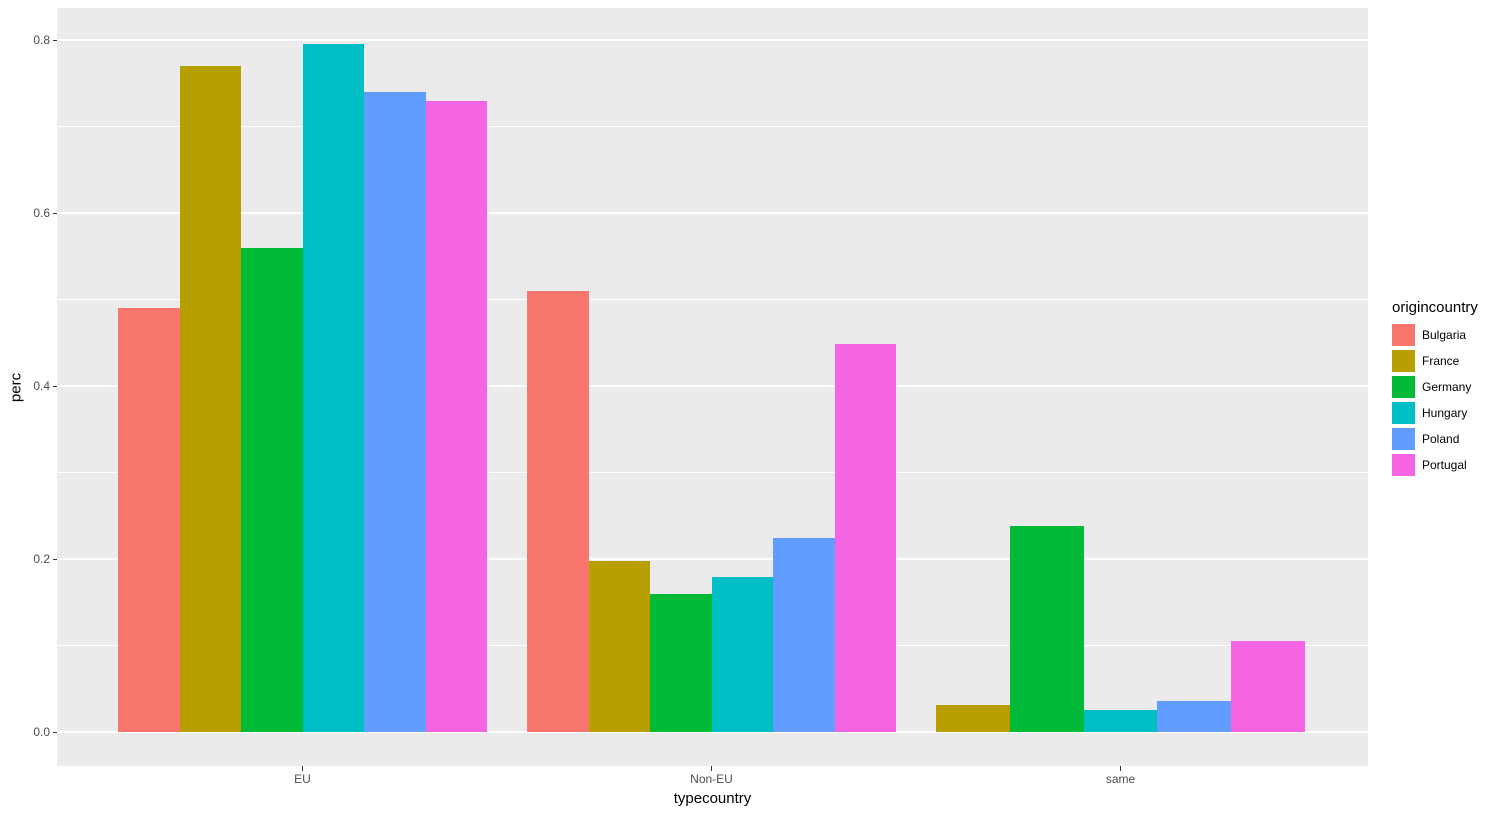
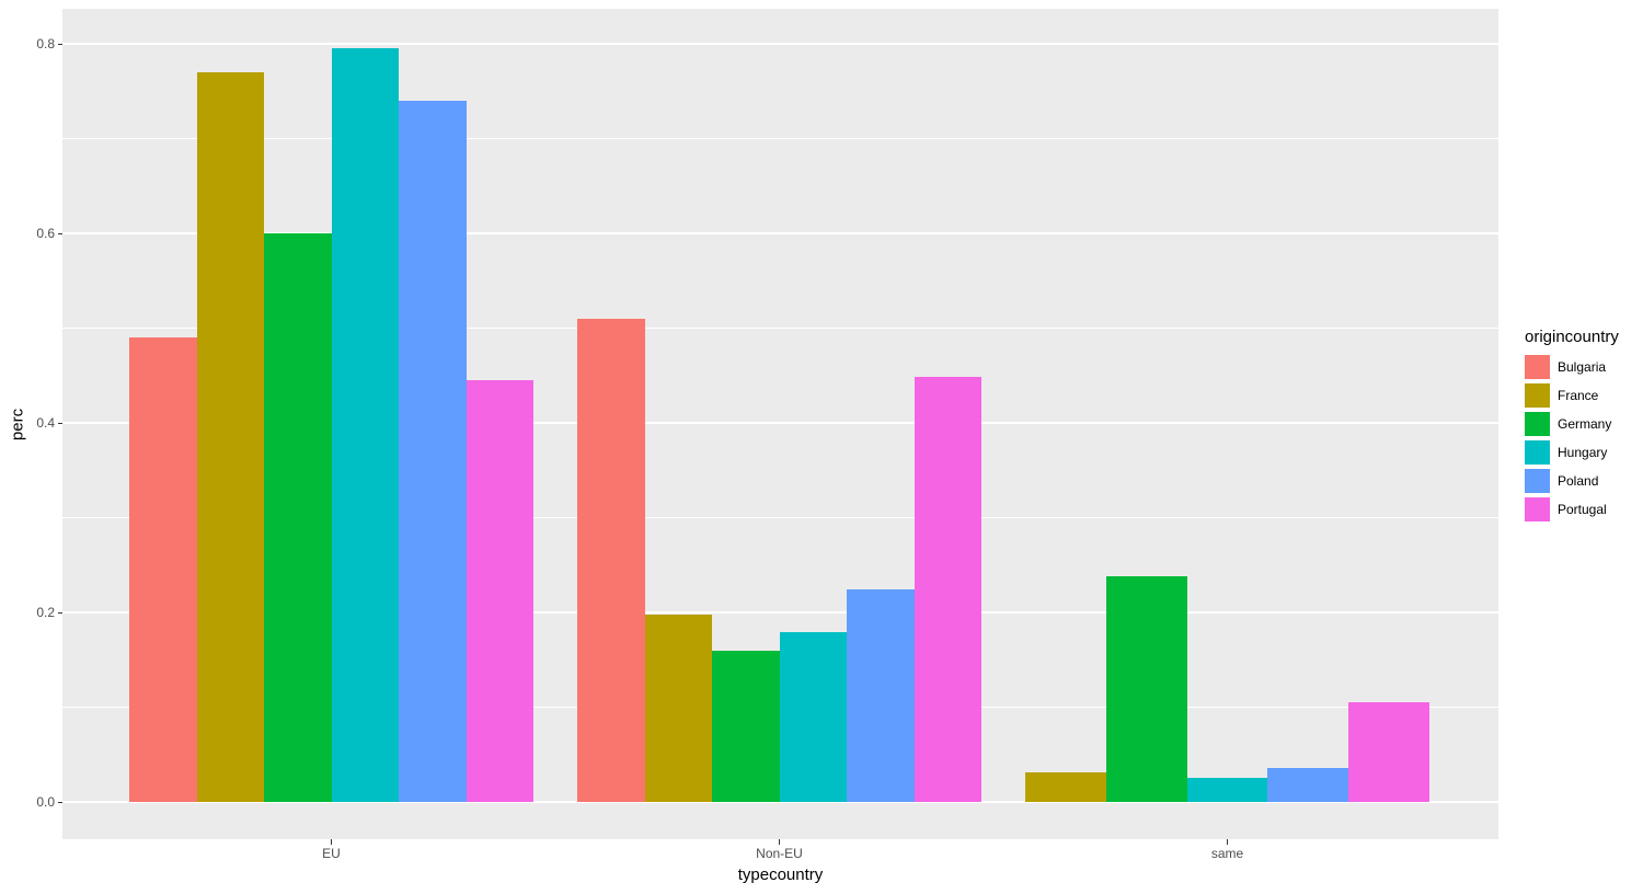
Germany/EU: 0.56 -> 0.60
Portugal/EU: 0.73 -> 0.45
